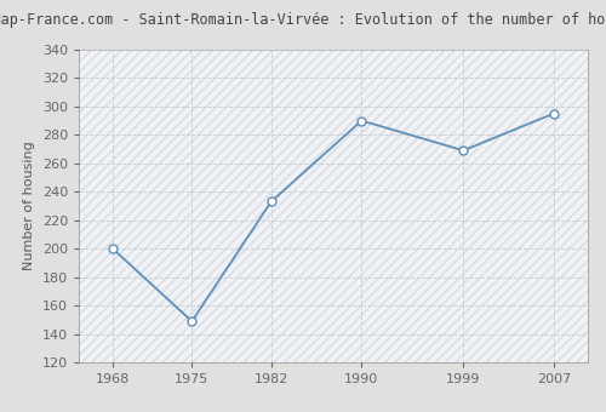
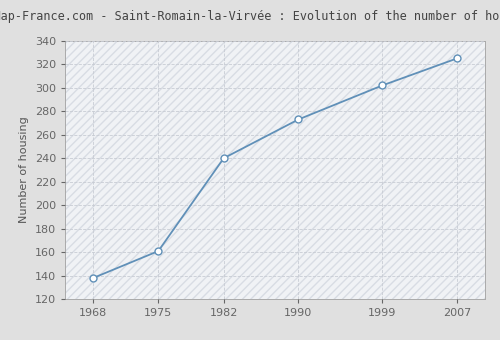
1968: 200 -> 138
1975: 149 -> 161
1982: 233 -> 240
1990: 290 -> 273
1999: 269 -> 302
2007: 295 -> 325
